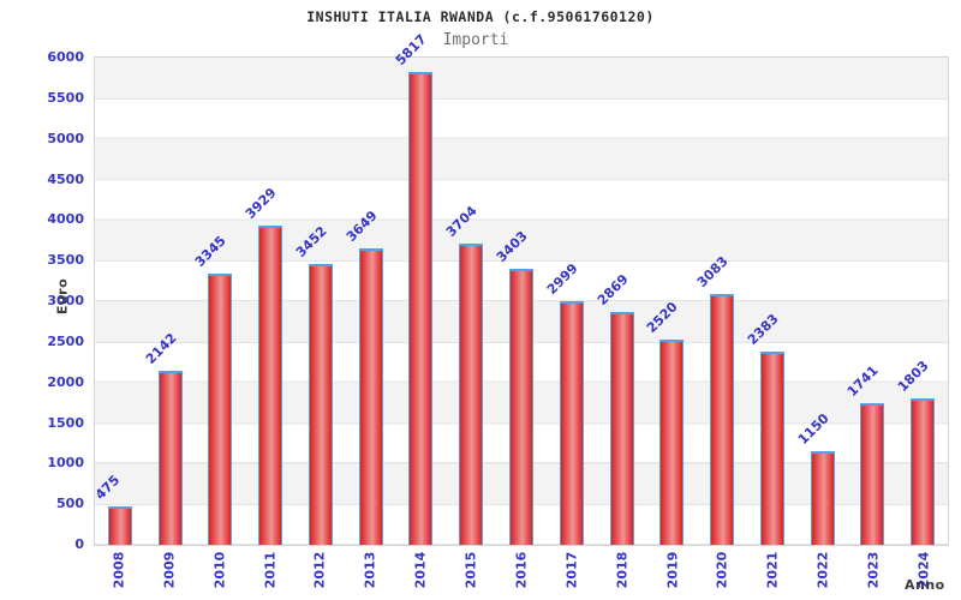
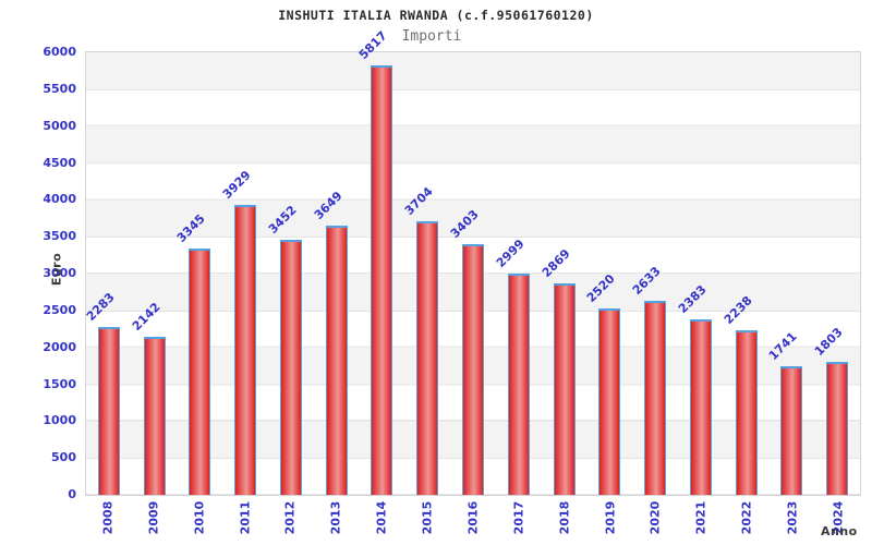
2008: 475 -> 2283
2020: 3083 -> 2633
2022: 1150 -> 2238
